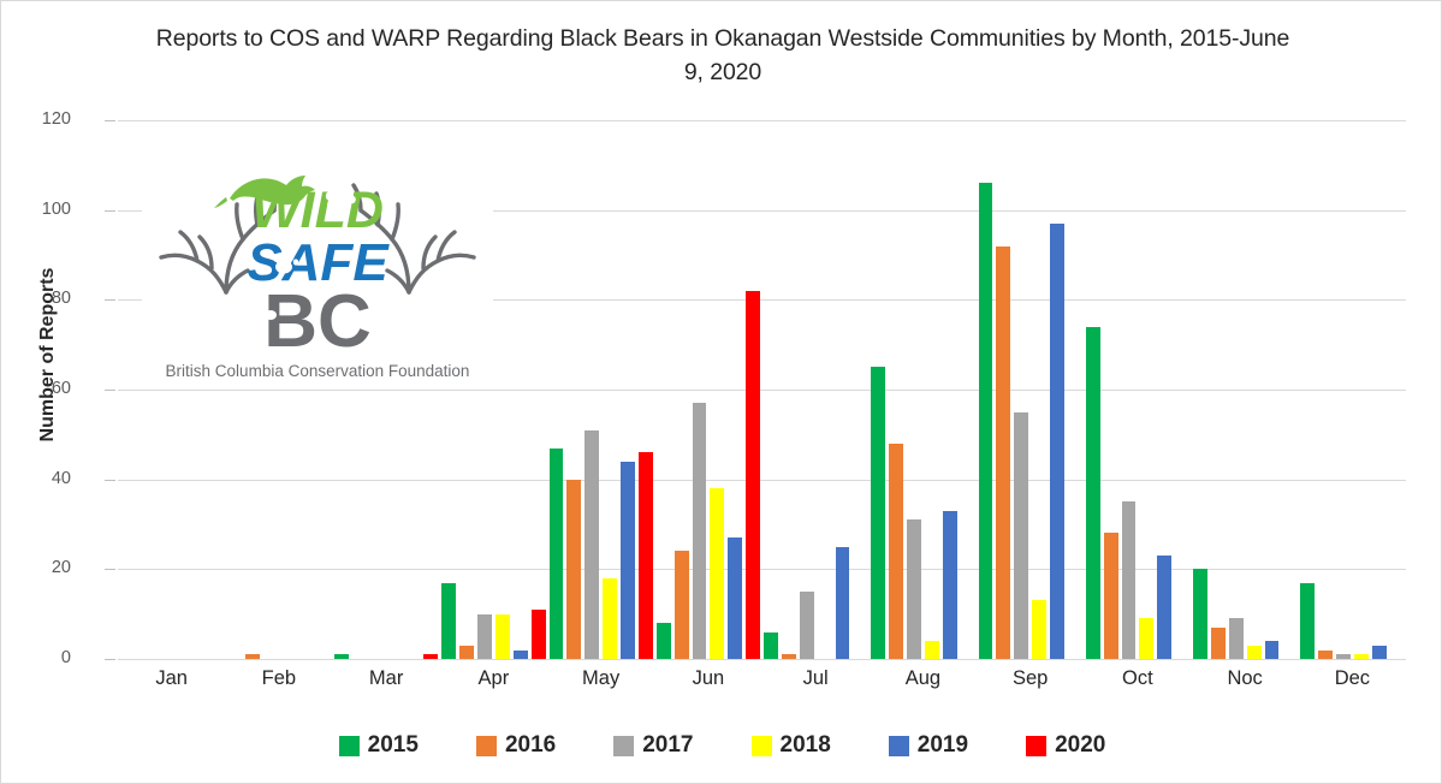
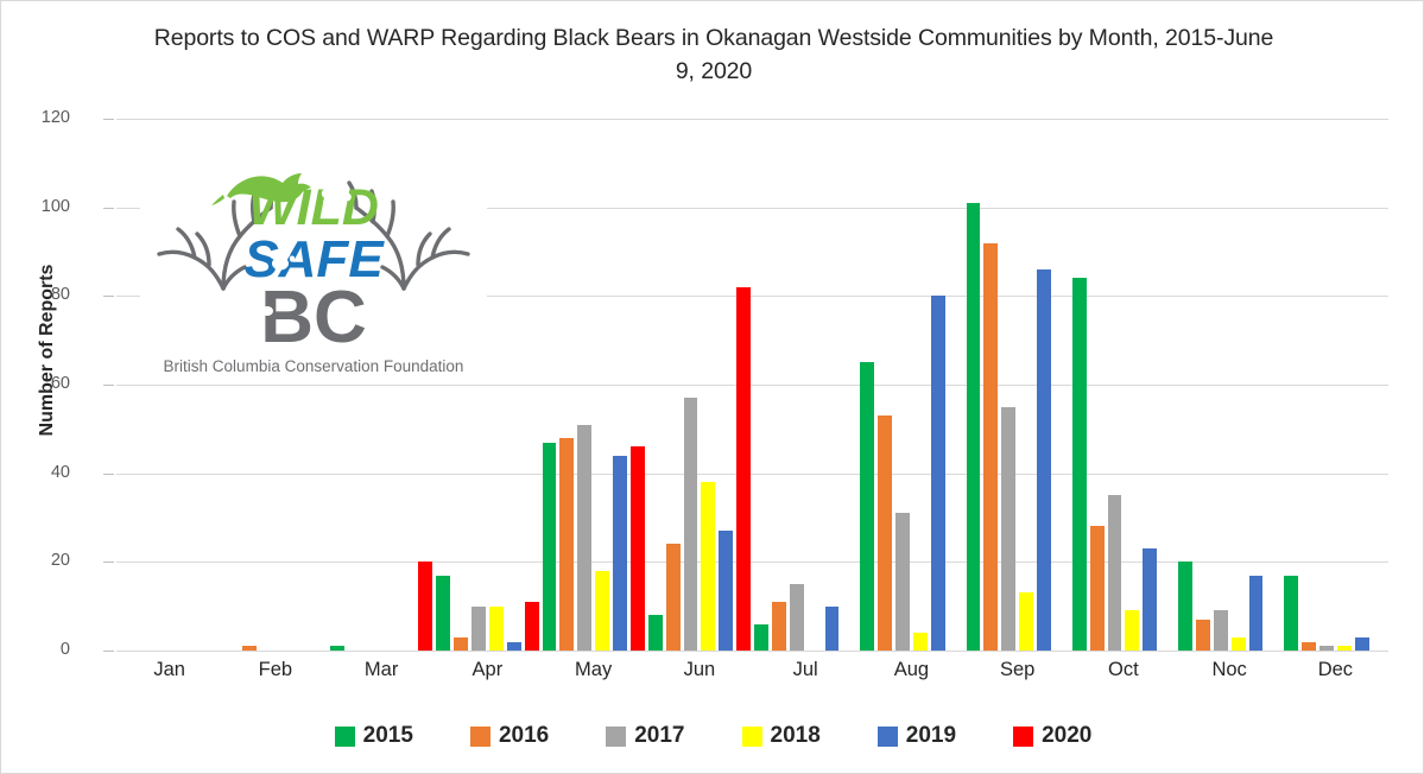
2020/Mar: 1 -> 20
2016/May: 40 -> 48
2016/Jul: 1 -> 11
2019/Jul: 25 -> 10
2016/Aug: 48 -> 53
2019/Aug: 33 -> 80
2015/Sep: 106 -> 101
2019/Sep: 97 -> 86
2015/Oct: 74 -> 84
2019/Noc: 4 -> 17
